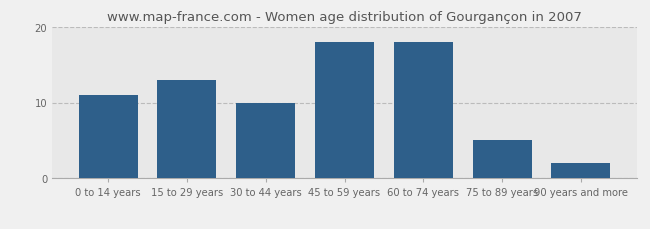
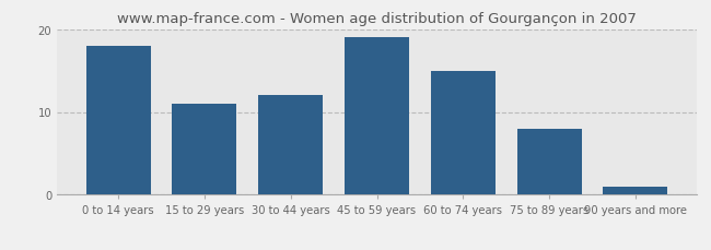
0 to 14 years: 11 -> 18
15 to 29 years: 13 -> 11
30 to 44 years: 10 -> 12
45 to 59 years: 18 -> 19
60 to 74 years: 18 -> 15
75 to 89 years: 5 -> 8
90 years and more: 2 -> 1
